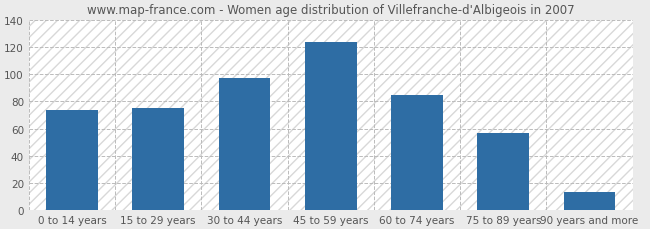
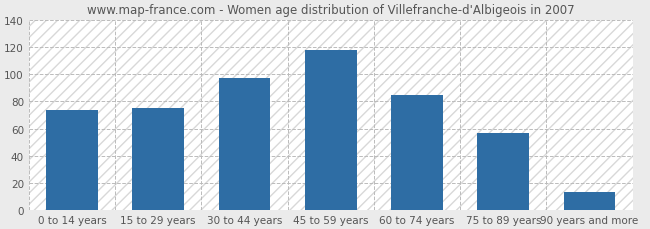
45 to 59 years: 124 -> 118
